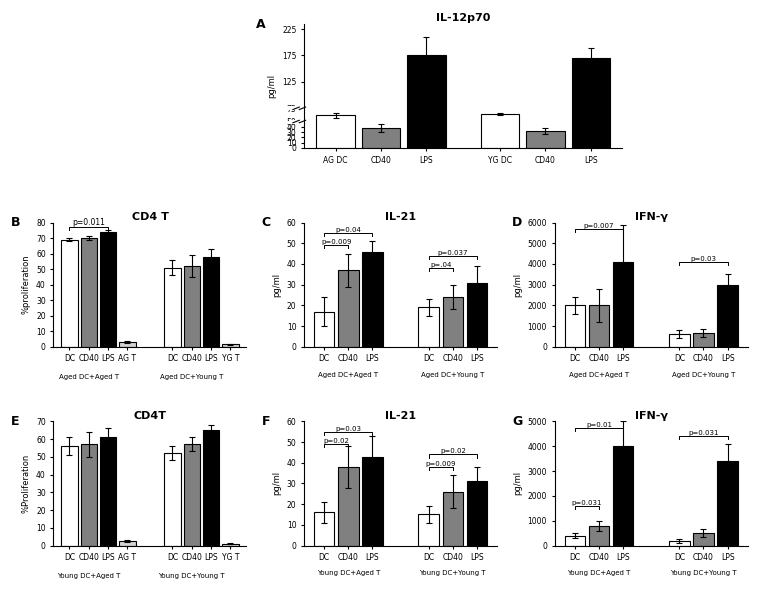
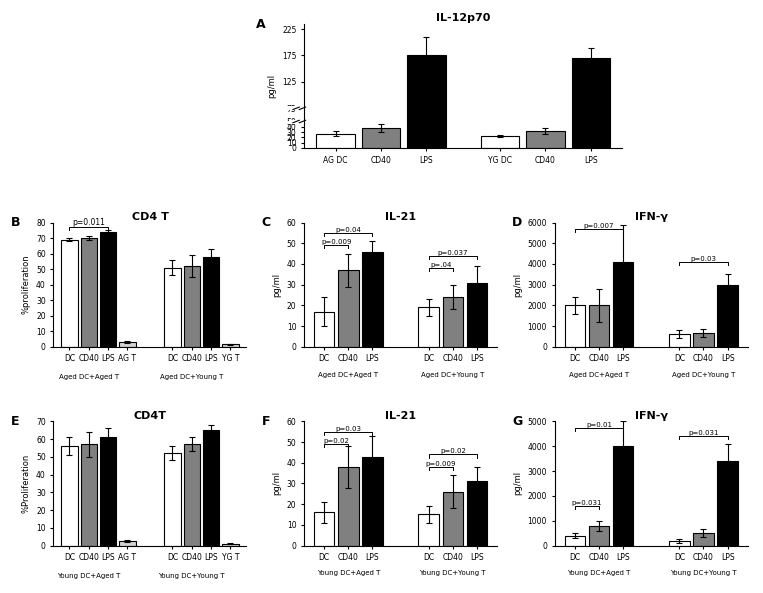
IL-12p70/AG DC: 62 -> 27
IL-12p70/YG DC: 64 -> 23
